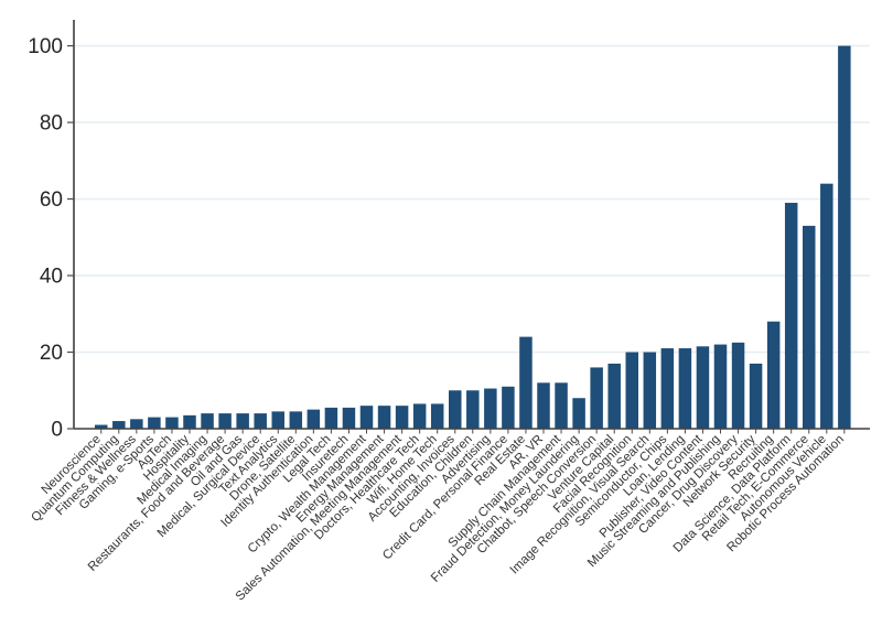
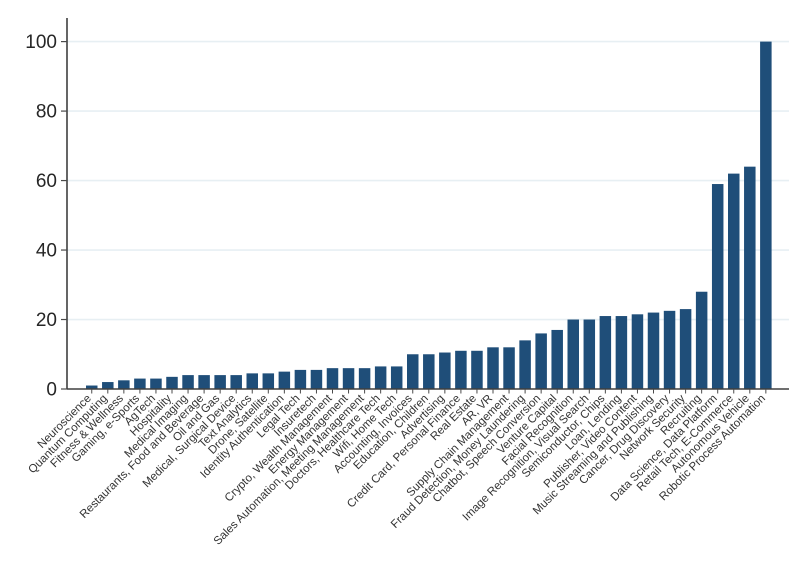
Real Estate: 24 -> 11
Fraud Detection, Money Laundering: 8 -> 14
Network Security: 17 -> 23
Retail Tech, E-Commerce: 53 -> 62
